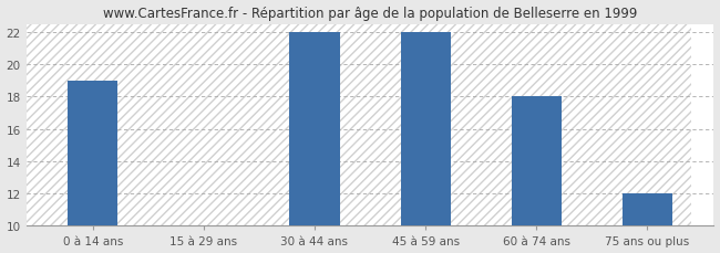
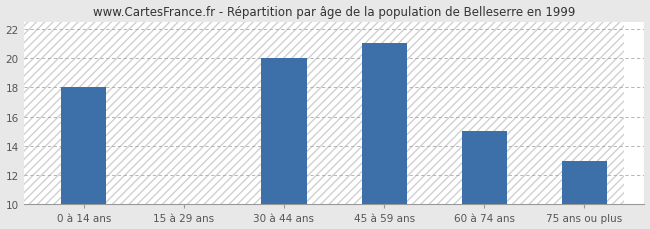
0 à 14 ans: 19 -> 18
30 à 44 ans: 22 -> 20
45 à 59 ans: 22 -> 21
60 à 74 ans: 18 -> 15
75 ans ou plus: 12 -> 13
